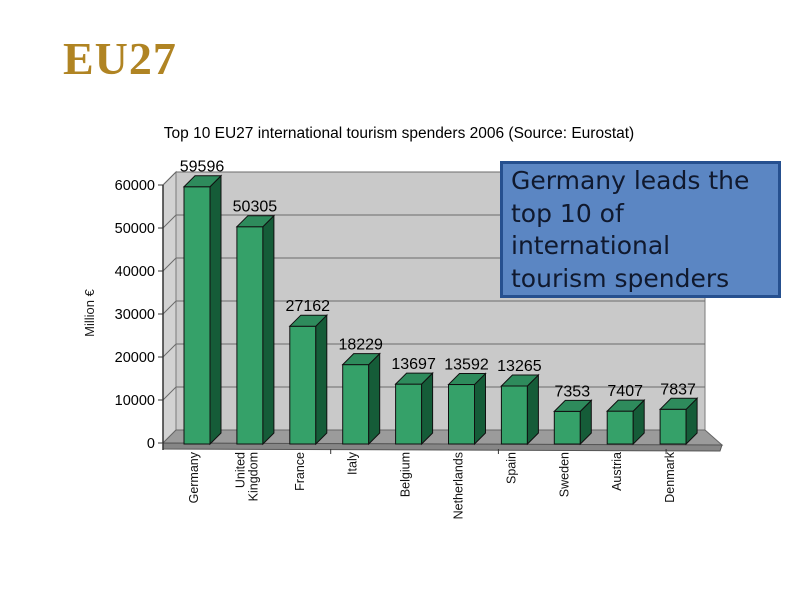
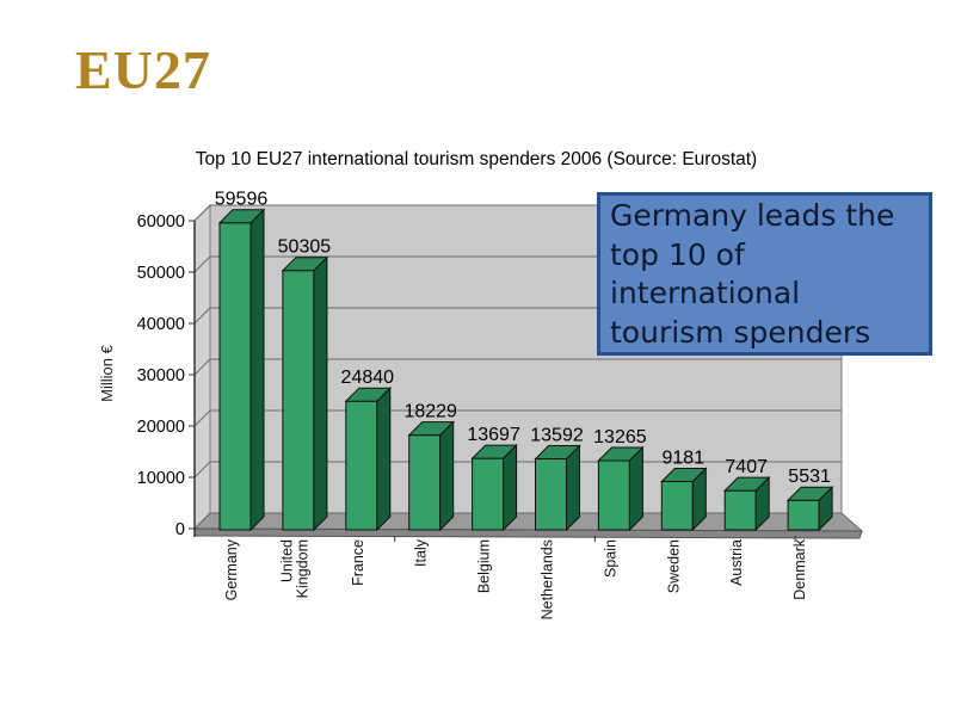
France: 27162 -> 24840
Sweden: 7353 -> 9181
Denmark: 7837 -> 5531
